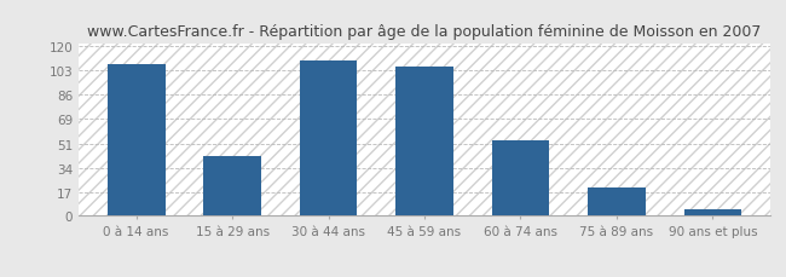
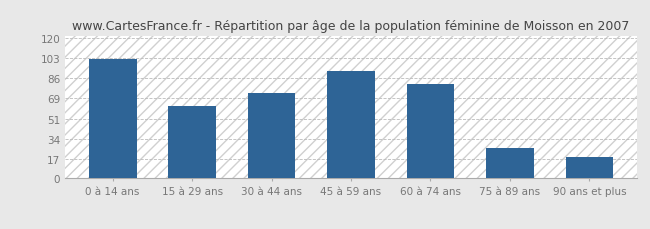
0 à 14 ans: 107 -> 102
15 à 29 ans: 42 -> 62
30 à 44 ans: 110 -> 73
45 à 59 ans: 106 -> 92
60 à 74 ans: 53 -> 81
75 à 89 ans: 20 -> 26
90 ans et plus: 5 -> 18
